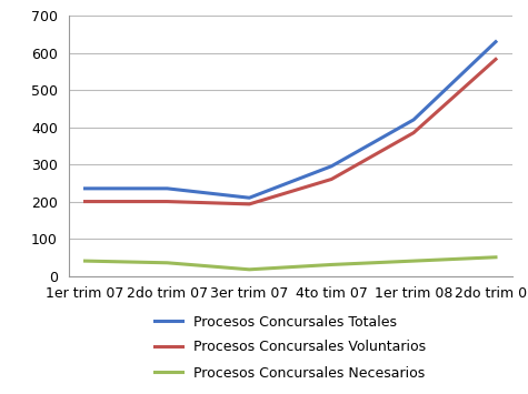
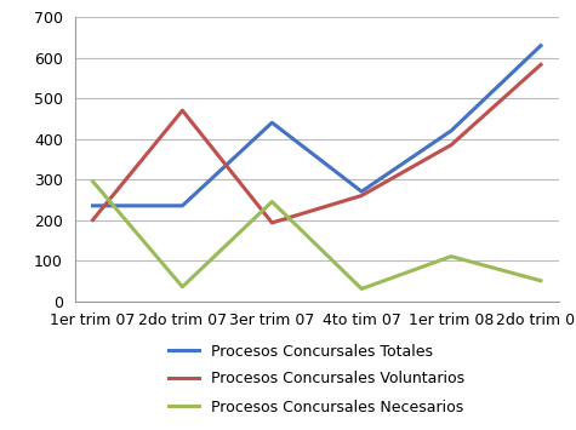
Procesos Concursales Necesarios/1er trim 07: 40 -> 295
Procesos Concursales Voluntarios/2do trim 07: 200 -> 470
Procesos Concursales Totales/3er trim 07: 210 -> 440
Procesos Concursales Necesarios/3er trim 07: 17 -> 245
Procesos Concursales Totales/4to tim 07: 295 -> 270
Procesos Concursales Necesarios/1er trim 08: 40 -> 110
